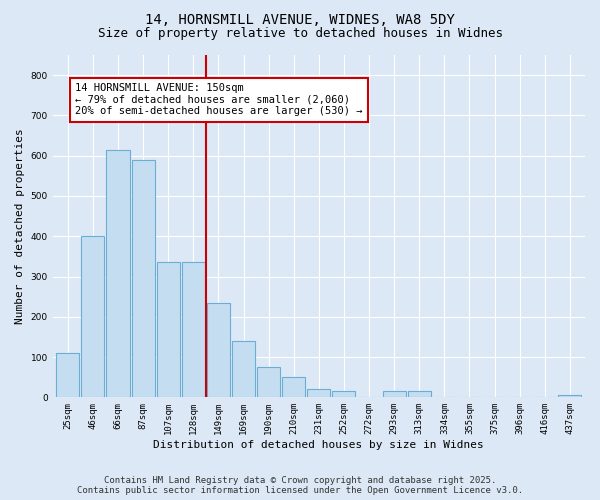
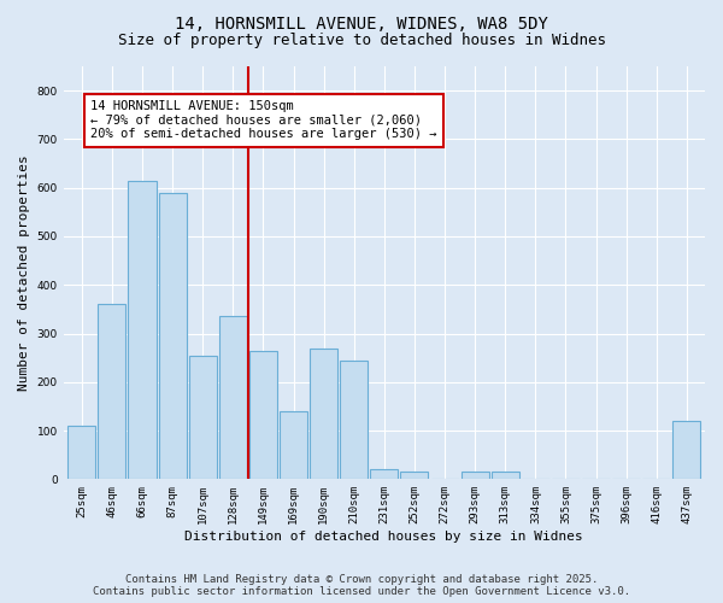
46sqm: 400 -> 360
107sqm: 335 -> 255
149sqm: 235 -> 265
190sqm: 75 -> 270
210sqm: 50 -> 245
437sqm: 5 -> 120
